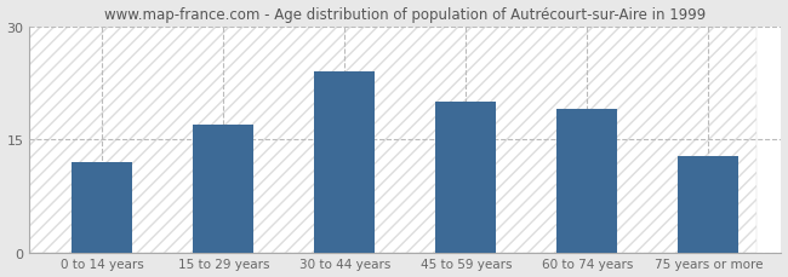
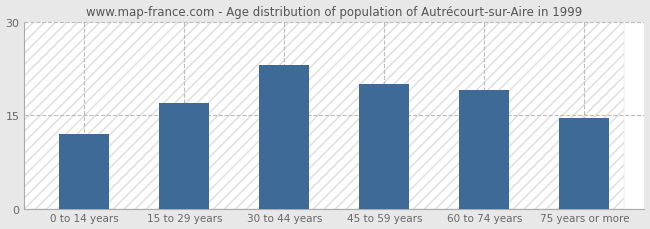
30 to 44 years: 24.0 -> 23.0
75 years or more: 12.8 -> 14.5
